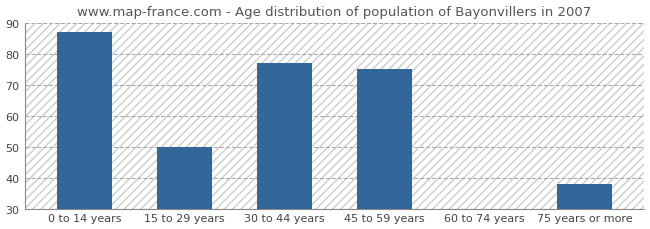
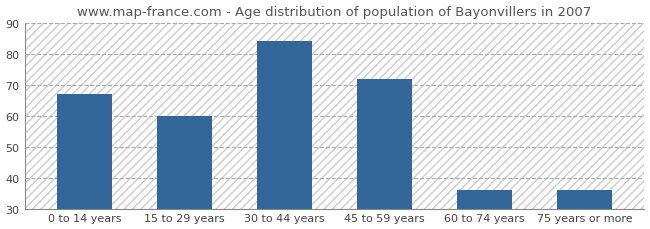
0 to 14 years: 87 -> 67
15 to 29 years: 50 -> 60
30 to 44 years: 77 -> 84
45 to 59 years: 75 -> 72
60 to 74 years: 30 -> 36
75 years or more: 38 -> 36
